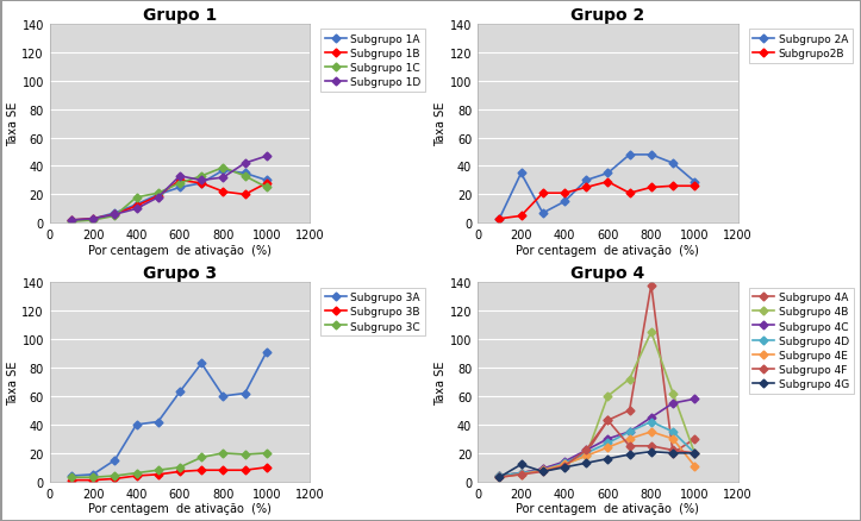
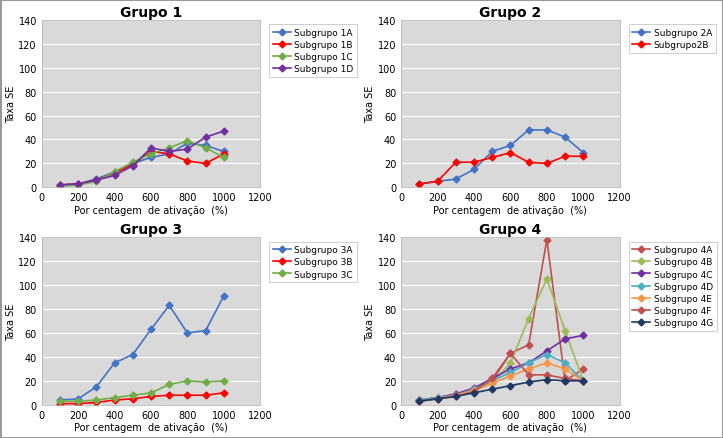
Grupo 1/Subgrupo 1C/400: 18 -> 13
Grupo 2/Subgrupo 2A/200: 35 -> 5
Grupo 2/Subgrupo2B/800: 25 -> 20
Grupo 3/Subgrupo 3A/400: 40 -> 35
Grupo 4/Subgrupo 4G/200: 12 -> 5
Grupo 4/Subgrupo 4B/600: 60 -> 35
Grupo 4/Subgrupo 4E/1000: 11 -> 20
